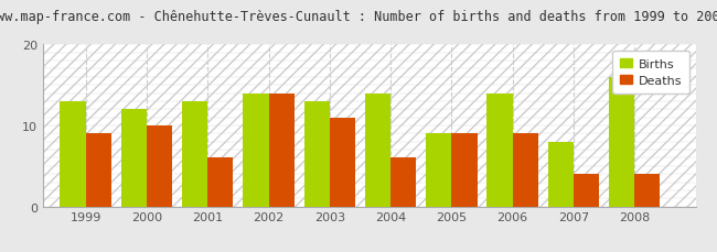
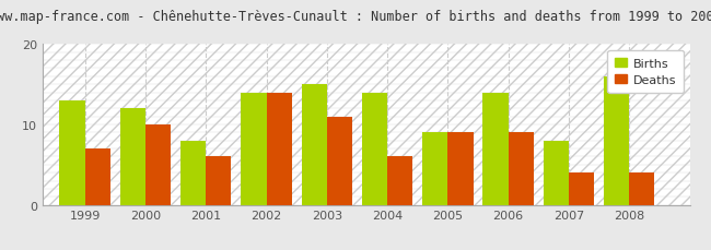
Deaths/1999: 9 -> 7
Births/2001: 13 -> 8
Births/2003: 13 -> 15
